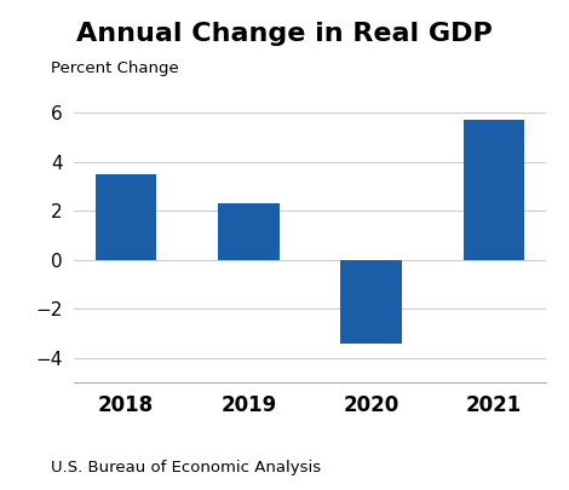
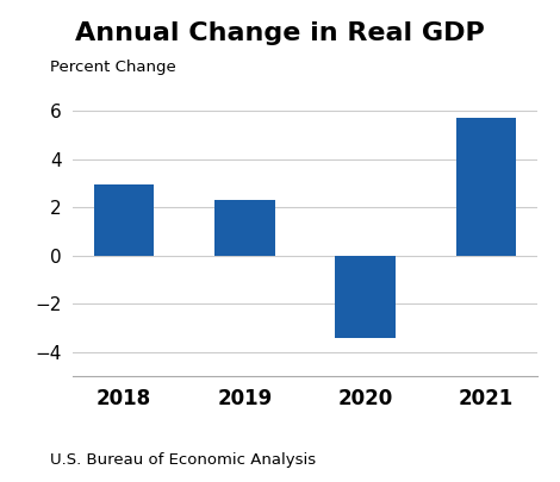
2018: 3.50 -> 2.95
